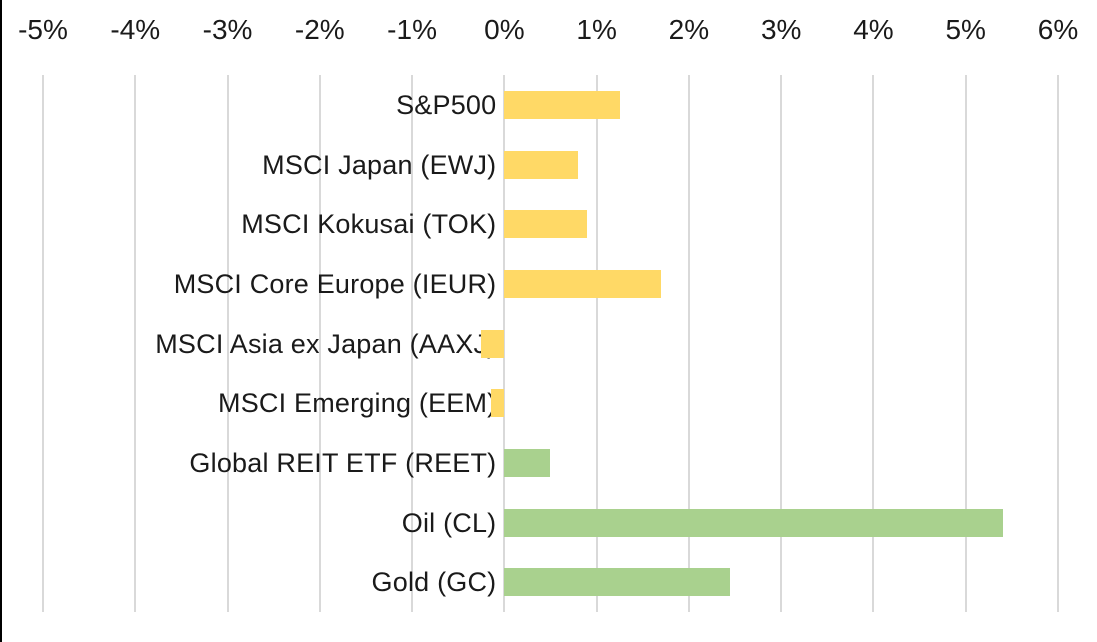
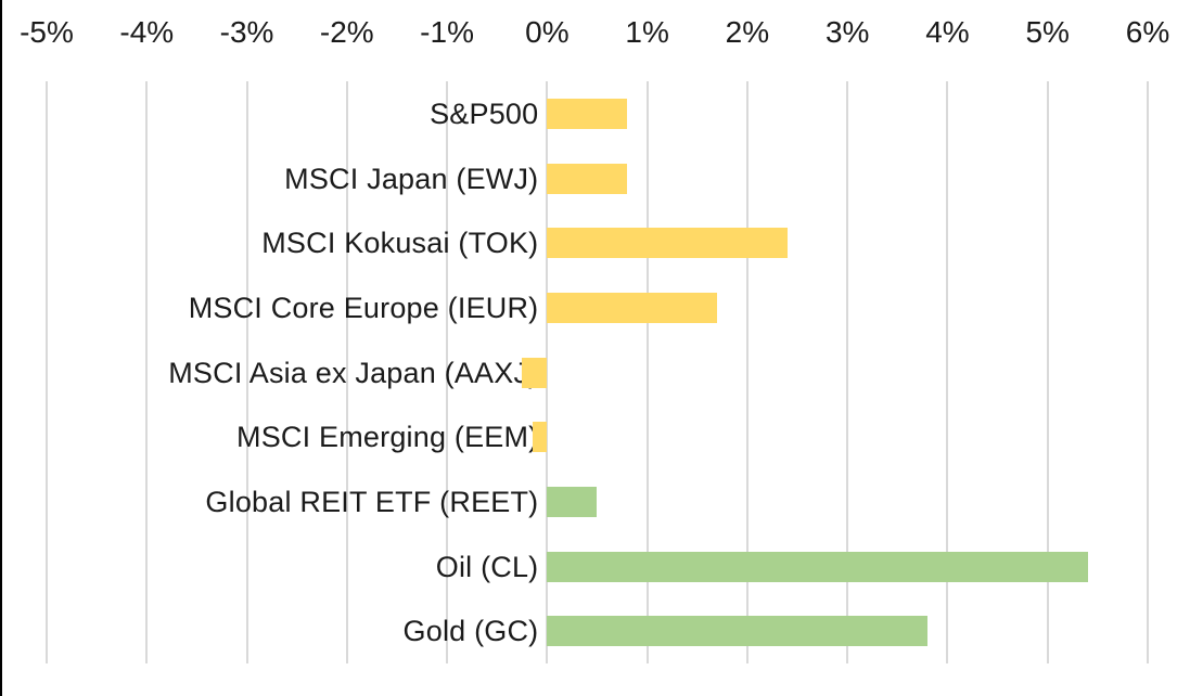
S&P500: 1.2% -> 0.8%
MSCI Kokusai (TOK): 0.9% -> 2.4%
Gold (GC): 2.5% -> 3.8%
